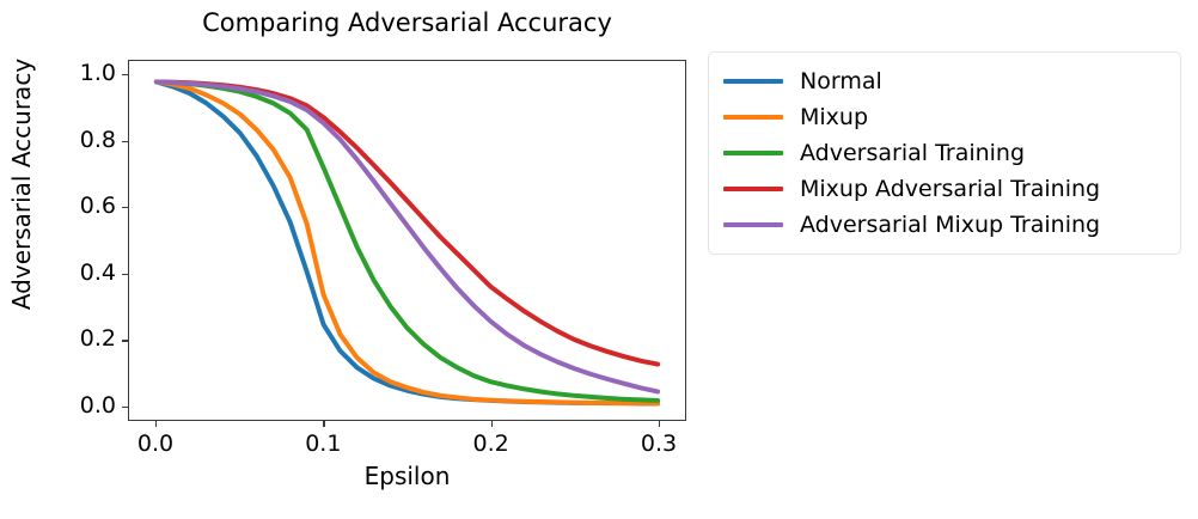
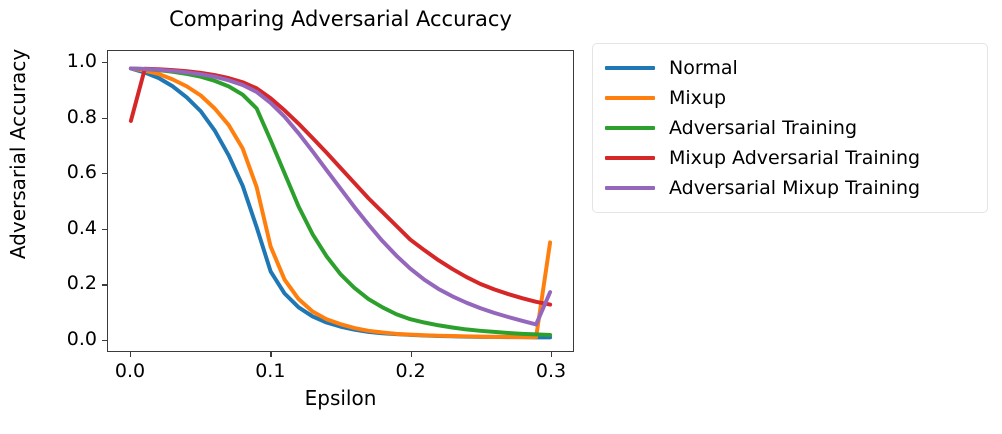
Mixup Adversarial Training/0.0: 0.98 -> 0.79
Mixup/0.3: 0.01 -> 0.35
Adversarial Mixup Training/0.3: 0.04 -> 0.17
